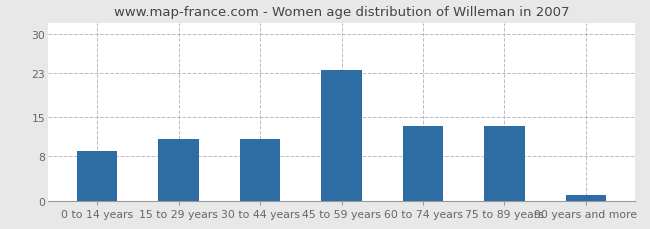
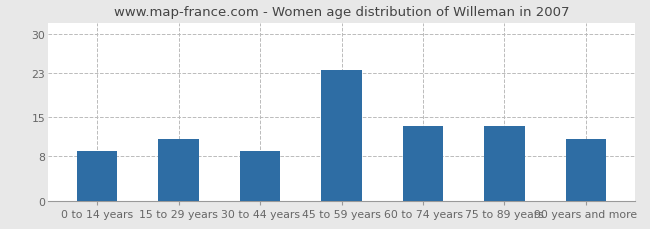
30 to 44 years: 11.0 -> 9.0
90 years and more: 1.0 -> 11.0
